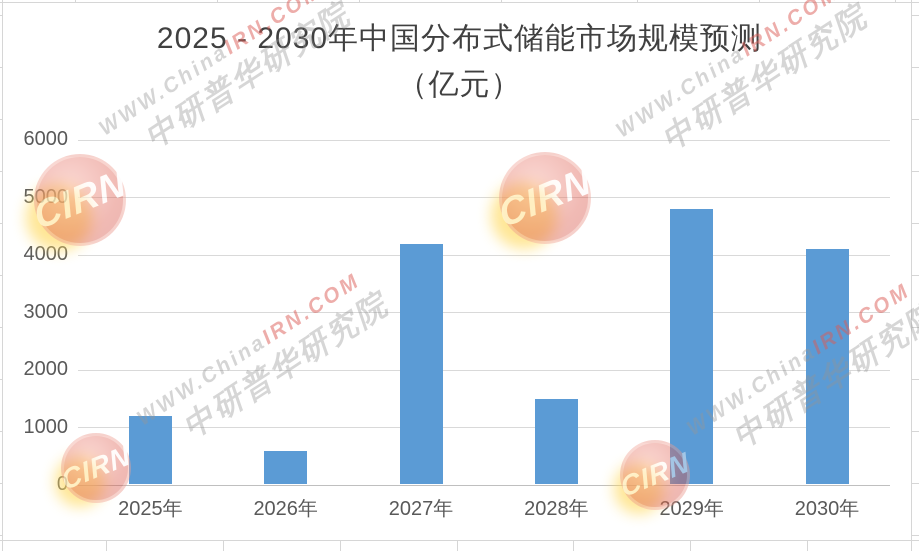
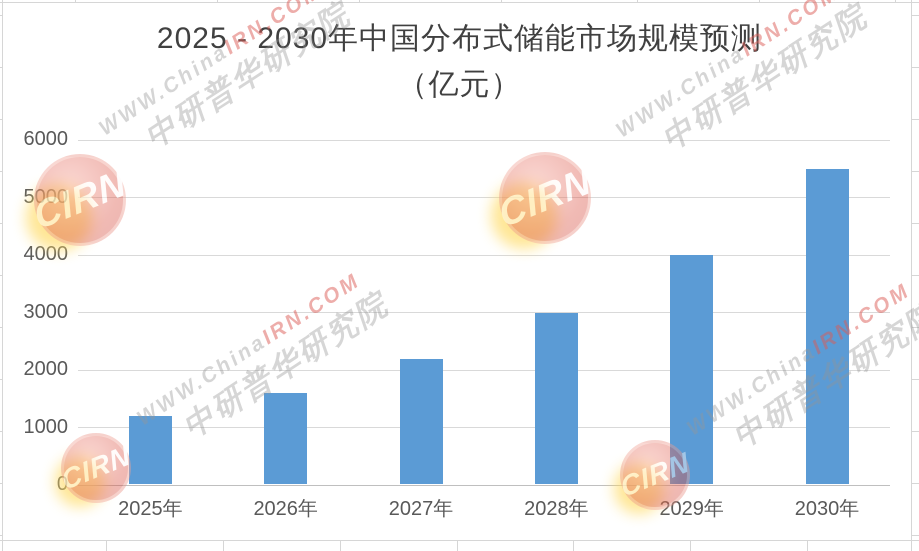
2026年: 600 -> 1600
2027年: 4200 -> 2200
2028年: 1500 -> 3000
2029年: 4800 -> 4000
2030年: 4100 -> 5500
